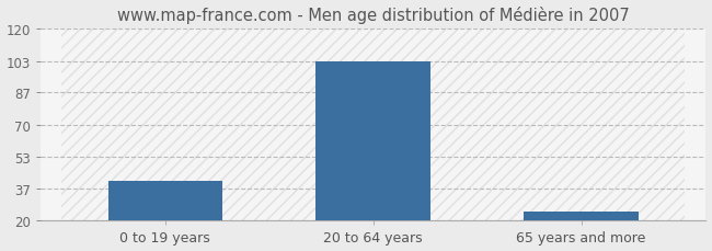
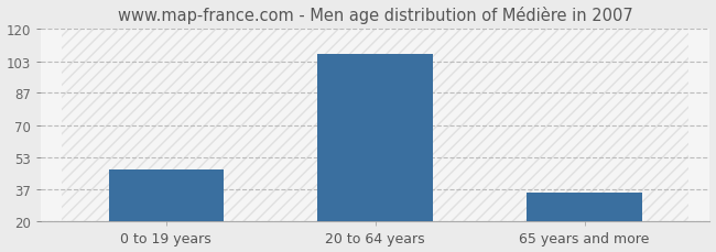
0 to 19 years: 41 -> 47
20 to 64 years: 103 -> 107
65 years and more: 25 -> 35
